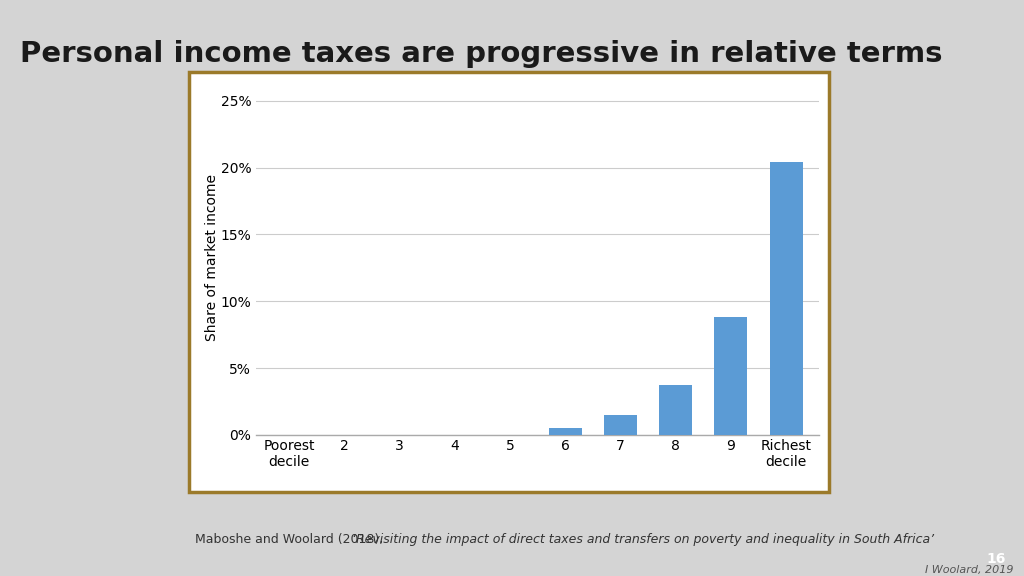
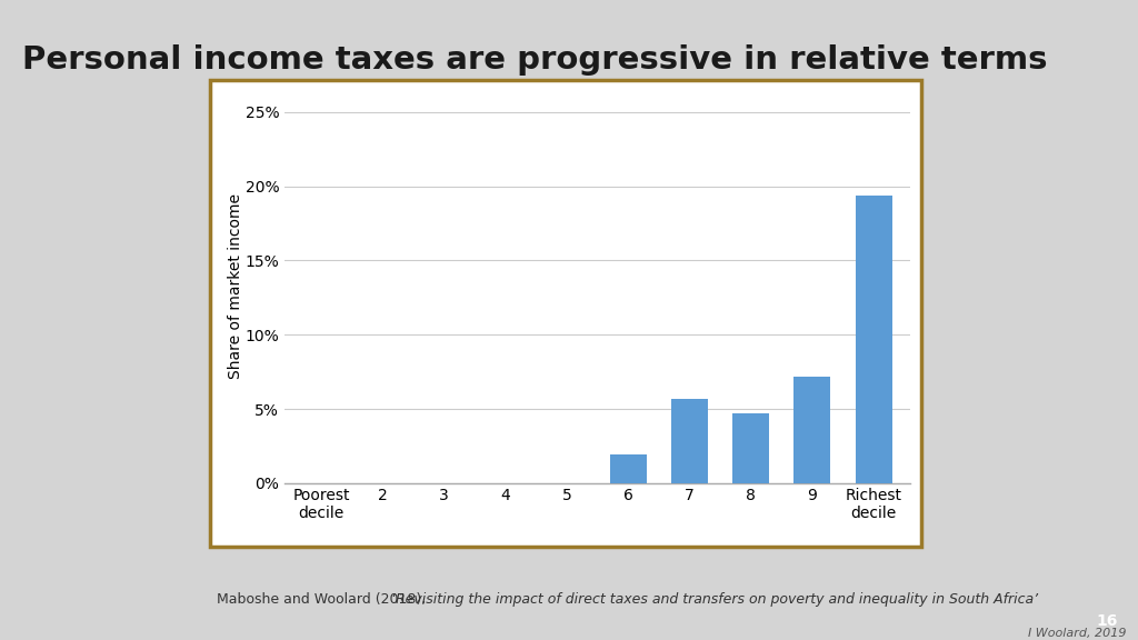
6: 0.5% -> 1.9%
7: 1.5% -> 5.7%
8: 3.7% -> 4.7%
9: 8.8% -> 7.2%
Richest decile: 20.4% -> 19.4%
